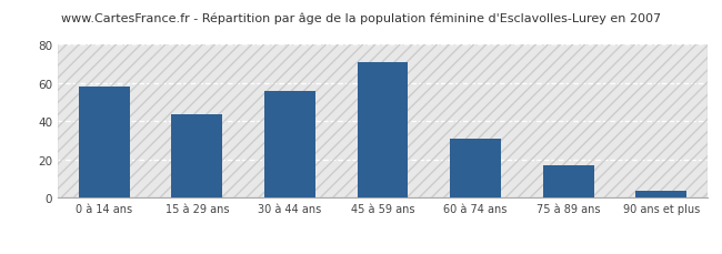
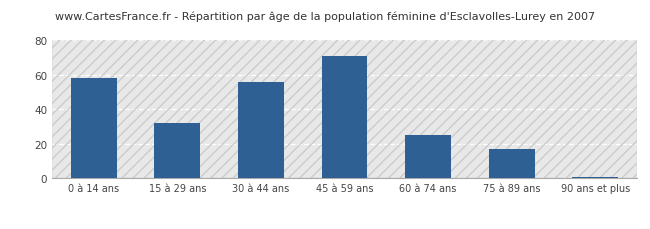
15 à 29 ans: 44 -> 32
60 à 74 ans: 31 -> 25
90 ans et plus: 4 -> 1
